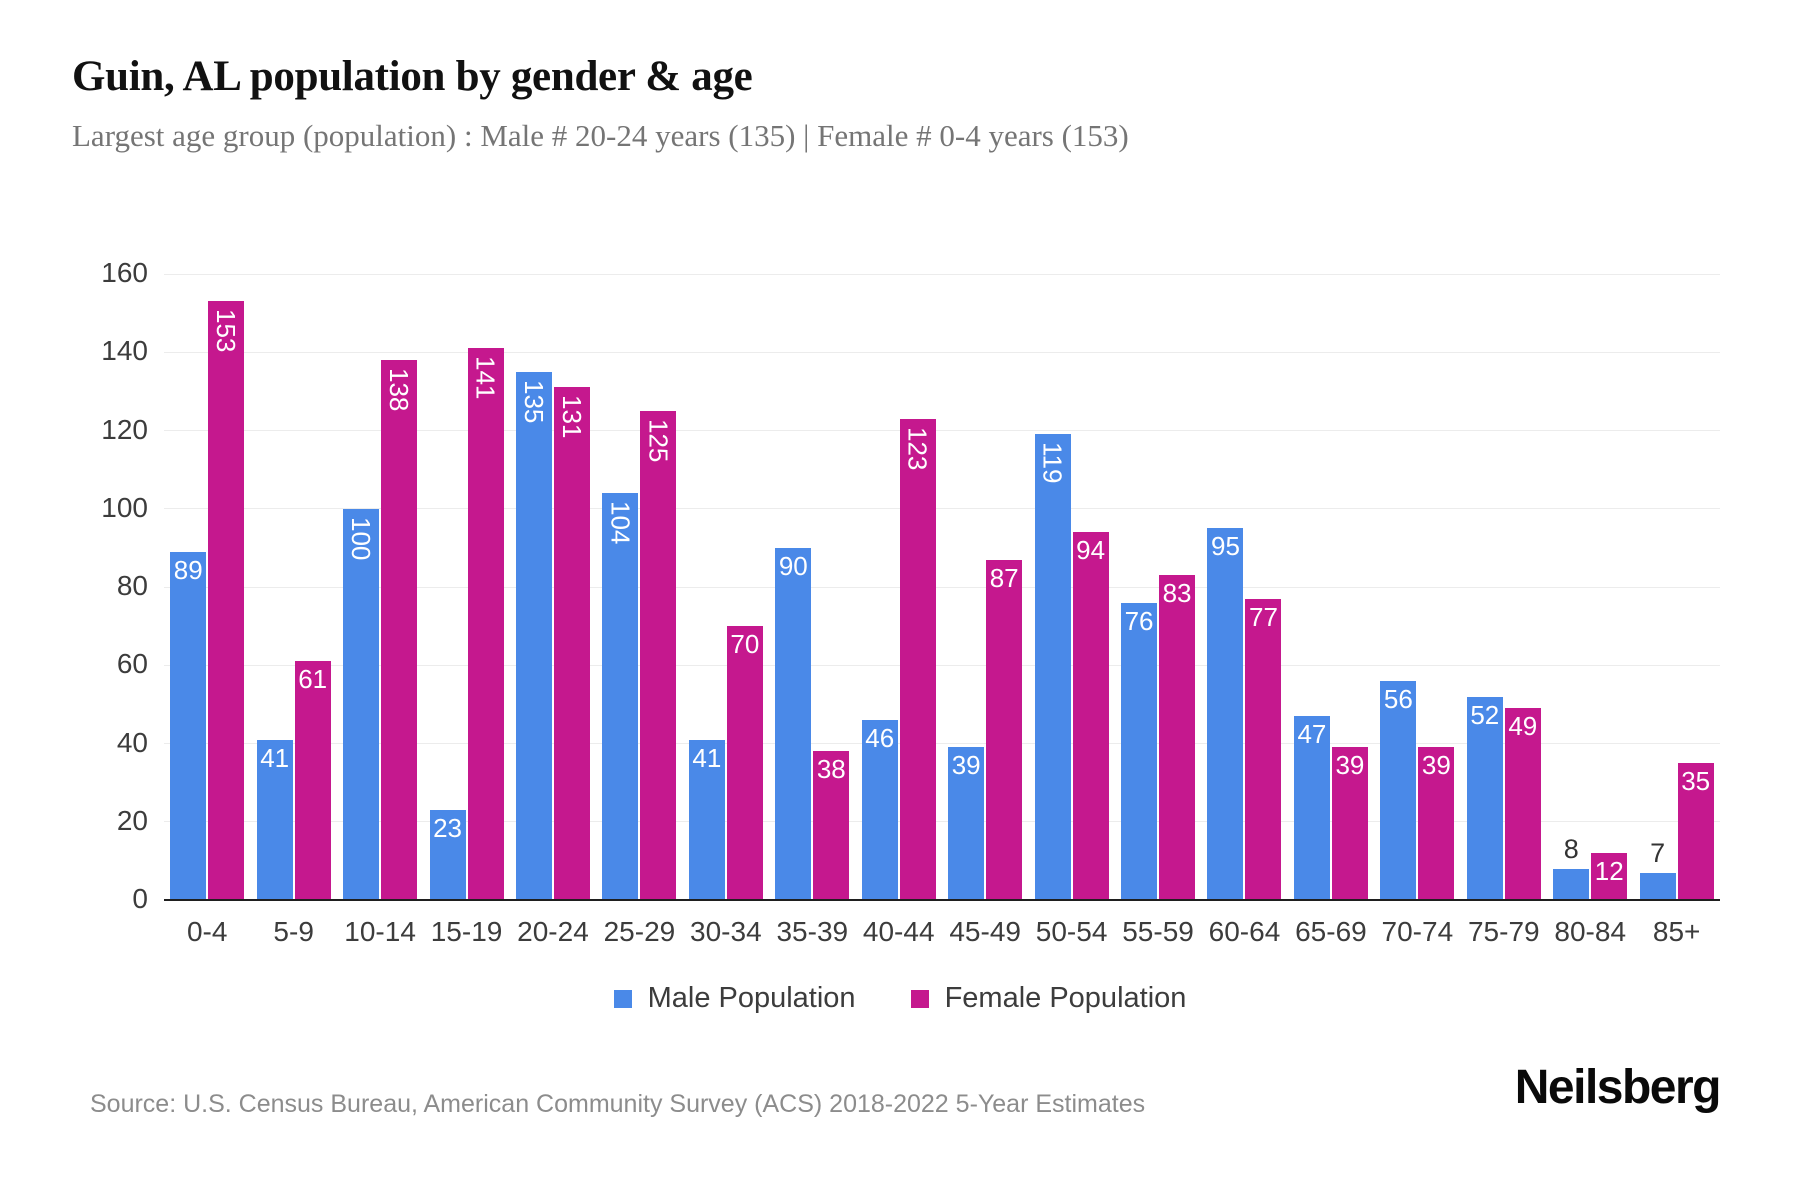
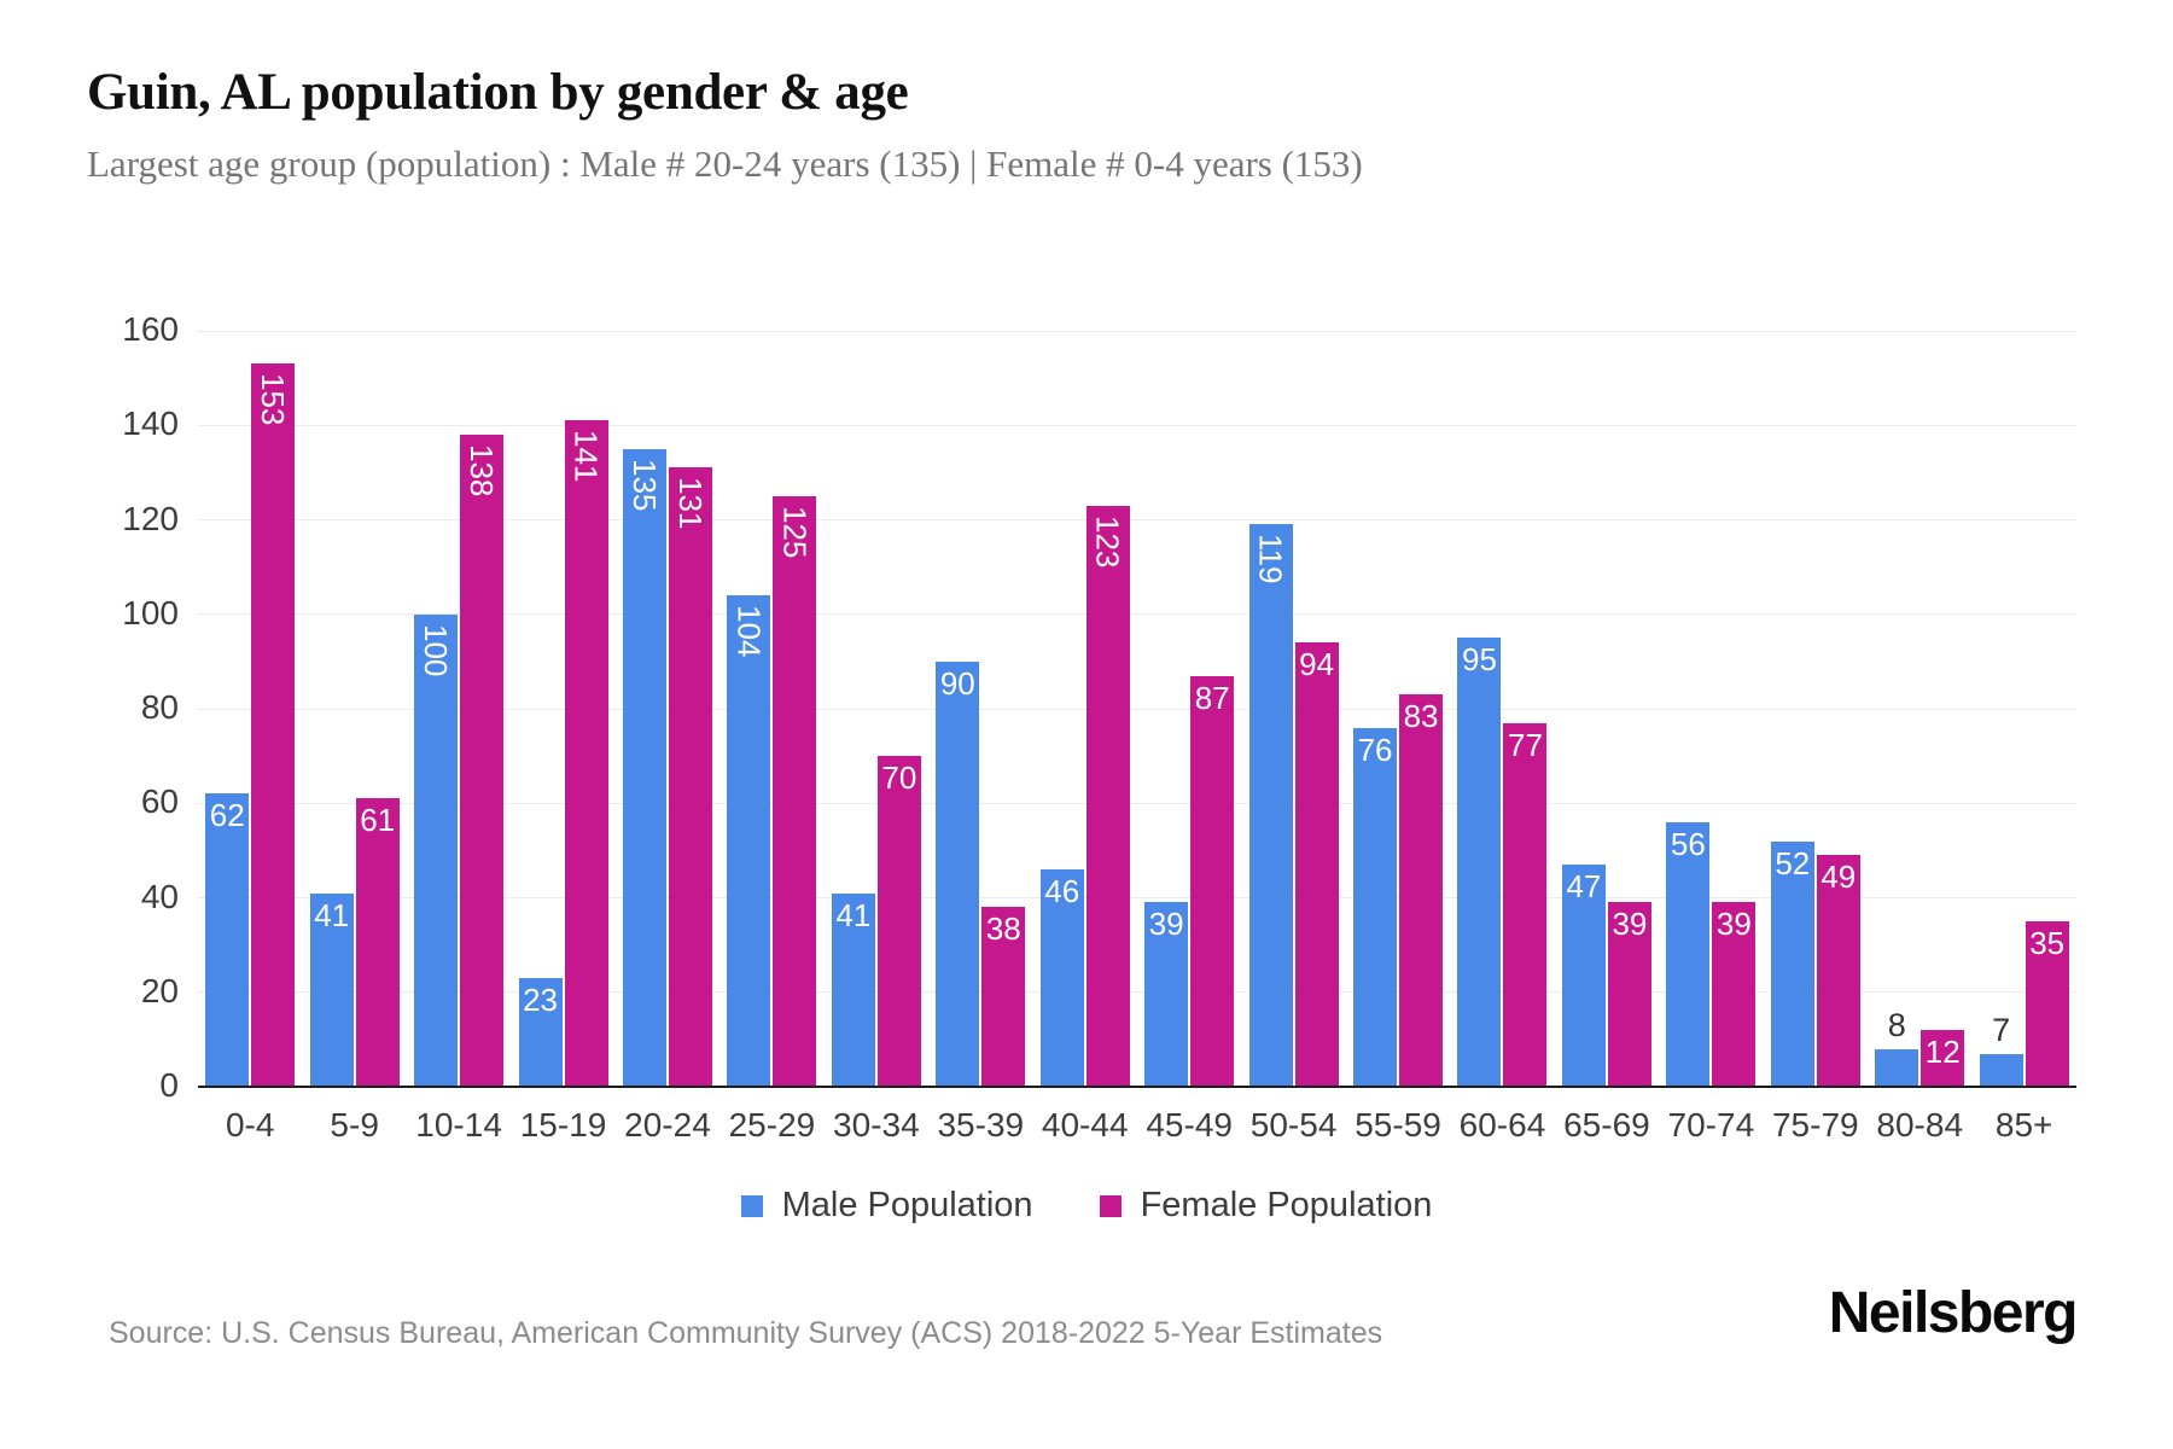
Male Population/0-4: 89 -> 62
